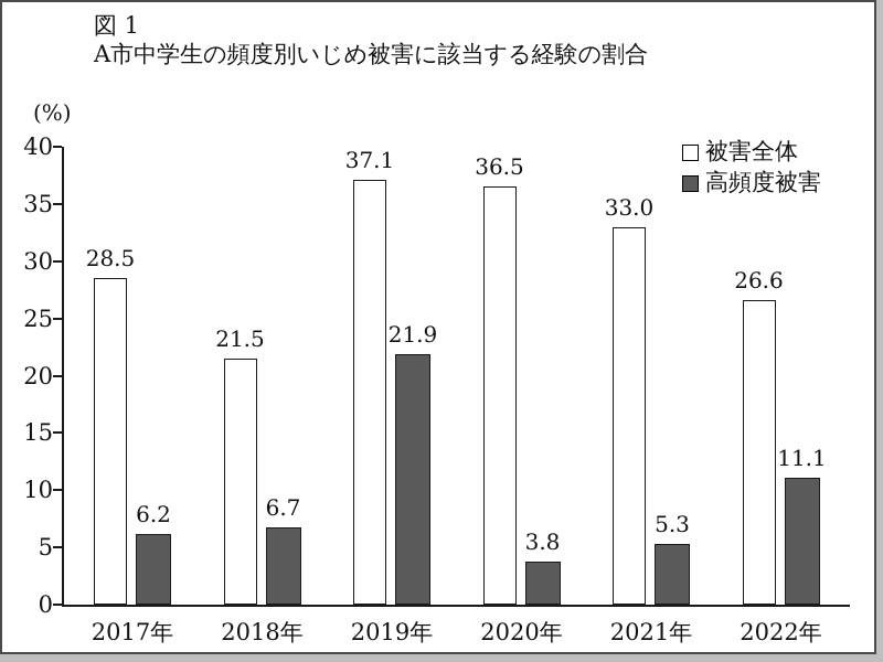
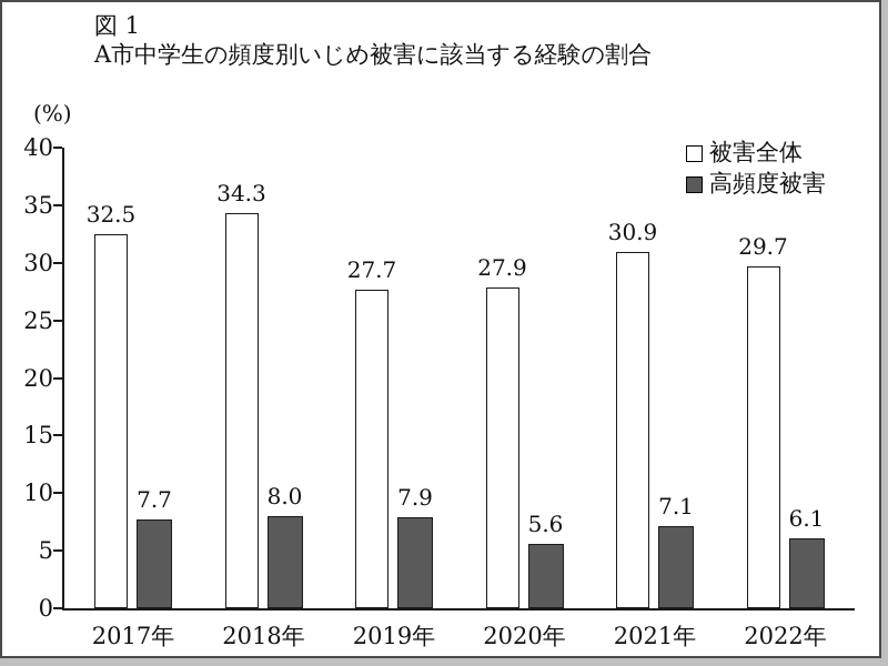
被害全体/2017年: 28.5 -> 32.5
高頻度被害/2017年: 6.2 -> 7.7
被害全体/2018年: 21.5 -> 34.3
高頻度被害/2018年: 6.7 -> 8.0
被害全体/2019年: 37.1 -> 27.7
高頻度被害/2019年: 21.9 -> 7.9
被害全体/2020年: 36.5 -> 27.9
高頻度被害/2020年: 3.8 -> 5.6
被害全体/2021年: 33.0 -> 30.9
高頻度被害/2021年: 5.3 -> 7.1
被害全体/2022年: 26.6 -> 29.7
高頻度被害/2022年: 11.1 -> 6.1
